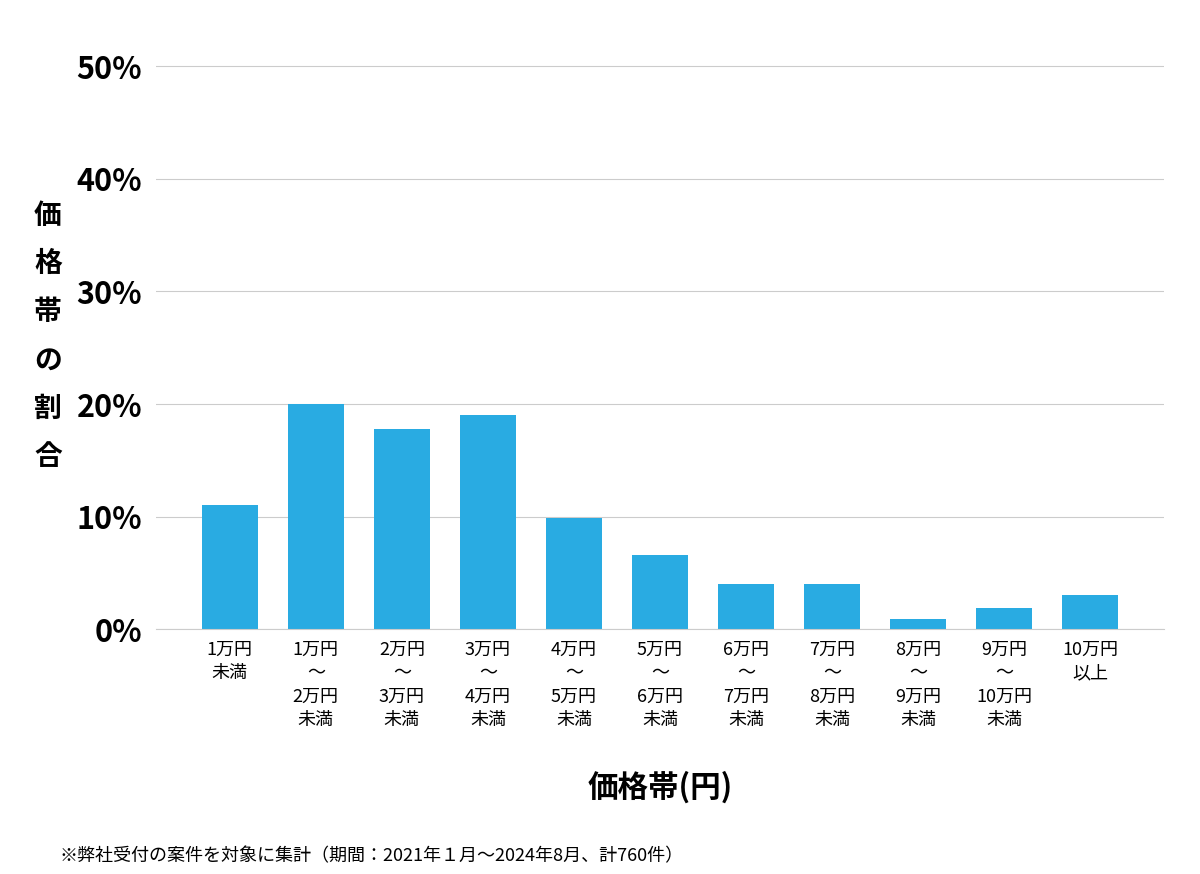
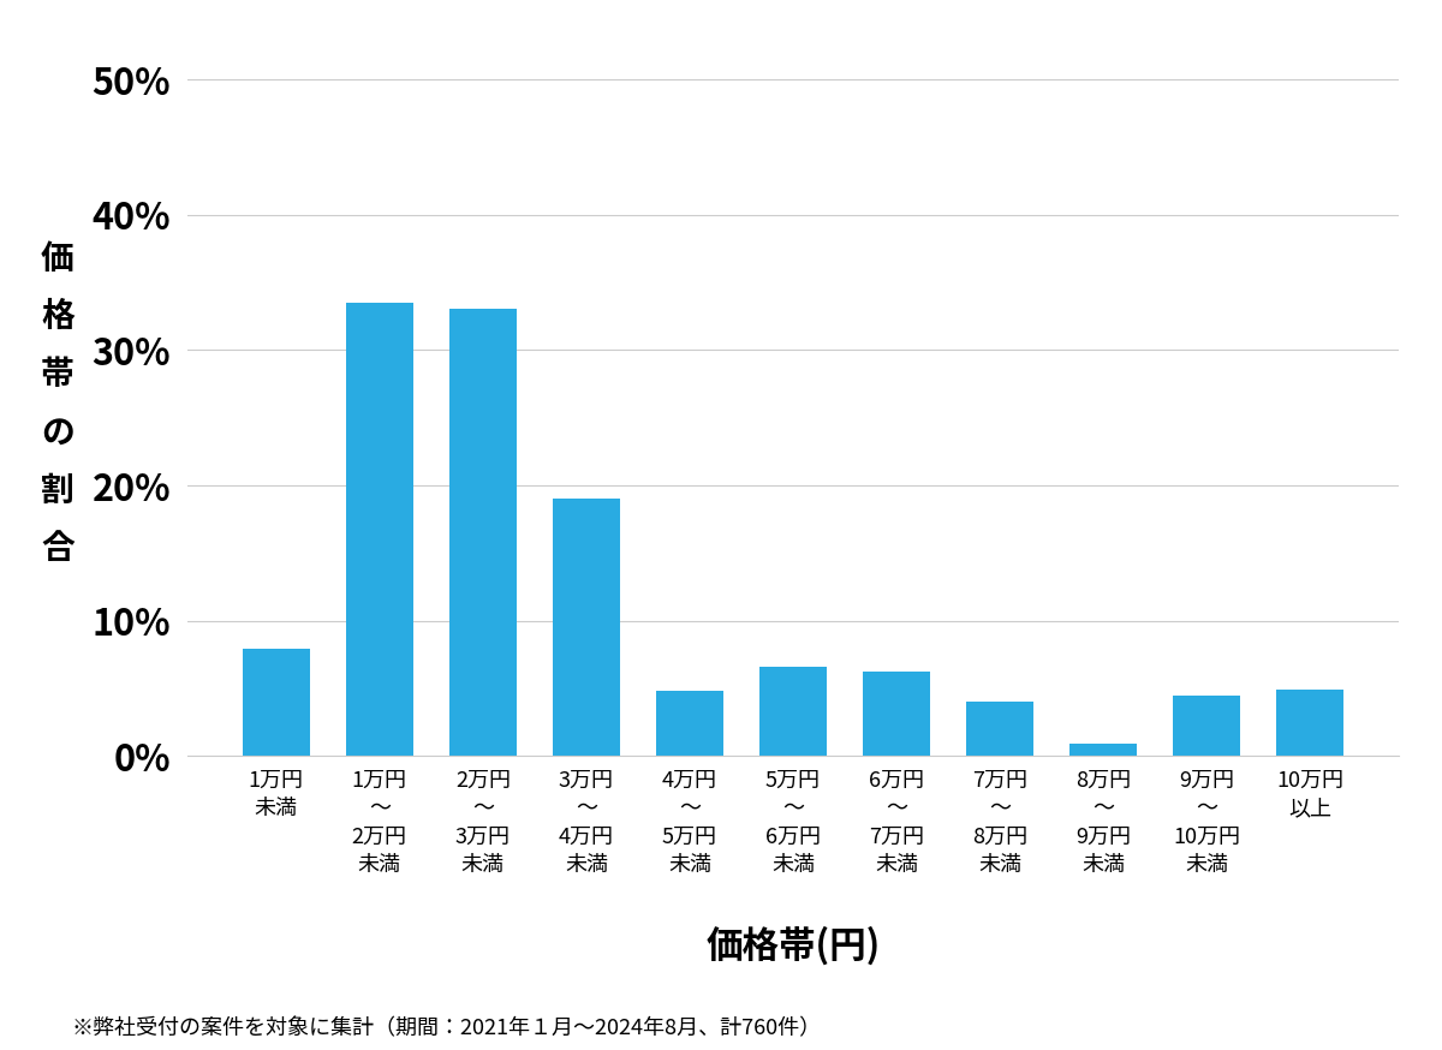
1万円 未満: 11.0% -> 7.9%
1万円 〜 2万円 未満: 20.0% -> 33.5%
2万円 〜 3万円 未満: 17.8% -> 33.1%
4万円 〜 5万円 未満: 9.9% -> 4.8%
6万円 〜 7万円 未満: 4.0% -> 6.2%
9万円 〜 10万円 未満: 1.9% -> 4.5%
10万円 以上: 3.0% -> 4.9%
